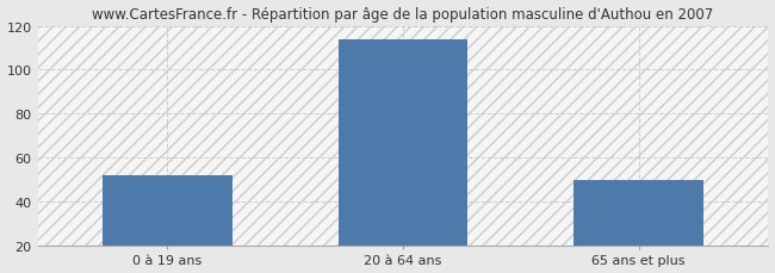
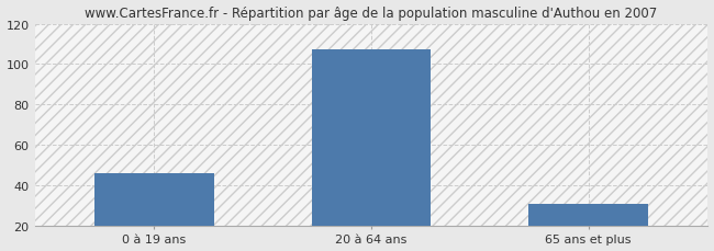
0 à 19 ans: 52 -> 46
20 à 64 ans: 114 -> 107
65 ans et plus: 50 -> 31
